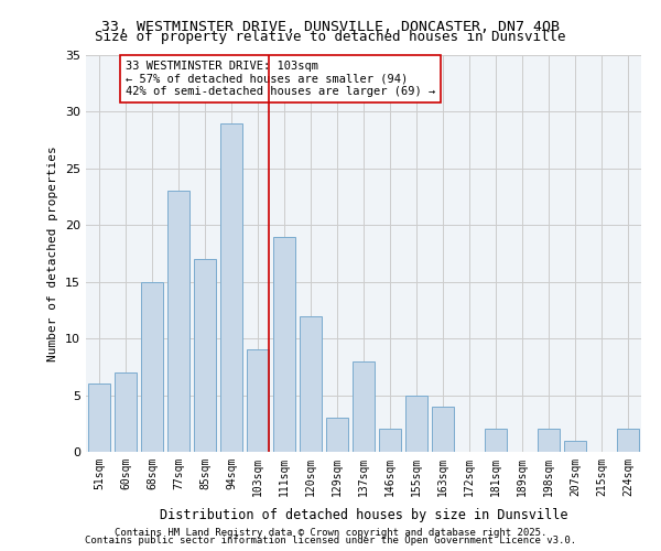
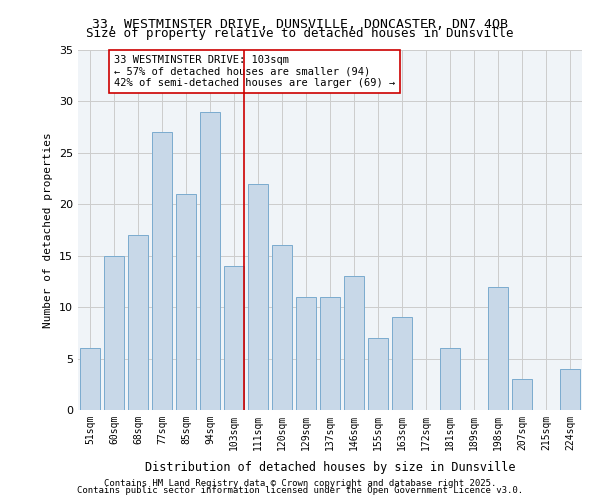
60sqm: 7 -> 15
68sqm: 15 -> 17
77sqm: 23 -> 27
85sqm: 17 -> 21
103sqm: 9 -> 14
111sqm: 19 -> 22
120sqm: 12 -> 16
129sqm: 3 -> 11
137sqm: 8 -> 11
146sqm: 2 -> 13
155sqm: 5 -> 7
163sqm: 4 -> 9
181sqm: 2 -> 6
198sqm: 2 -> 12
207sqm: 1 -> 3
224sqm: 2 -> 4
